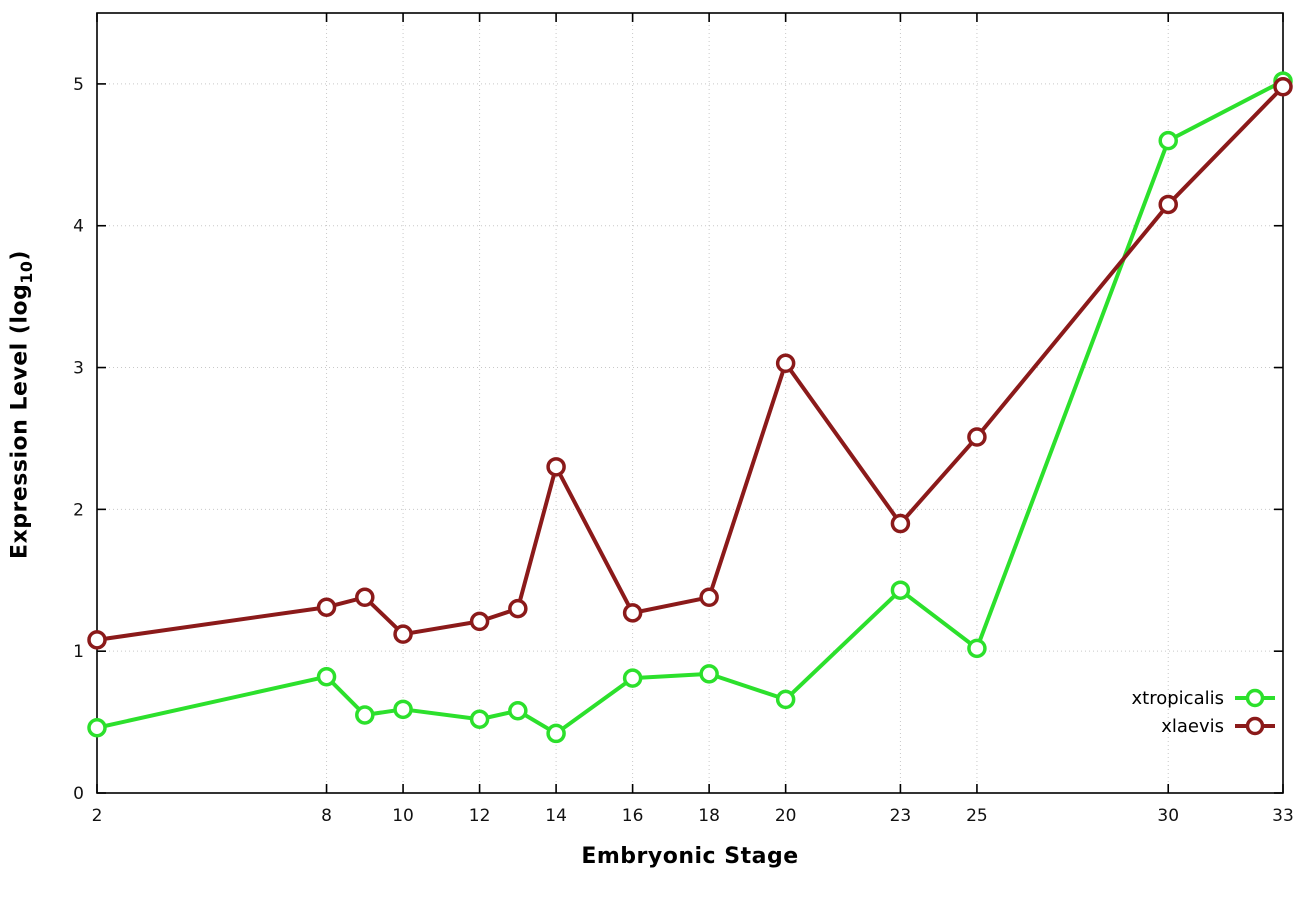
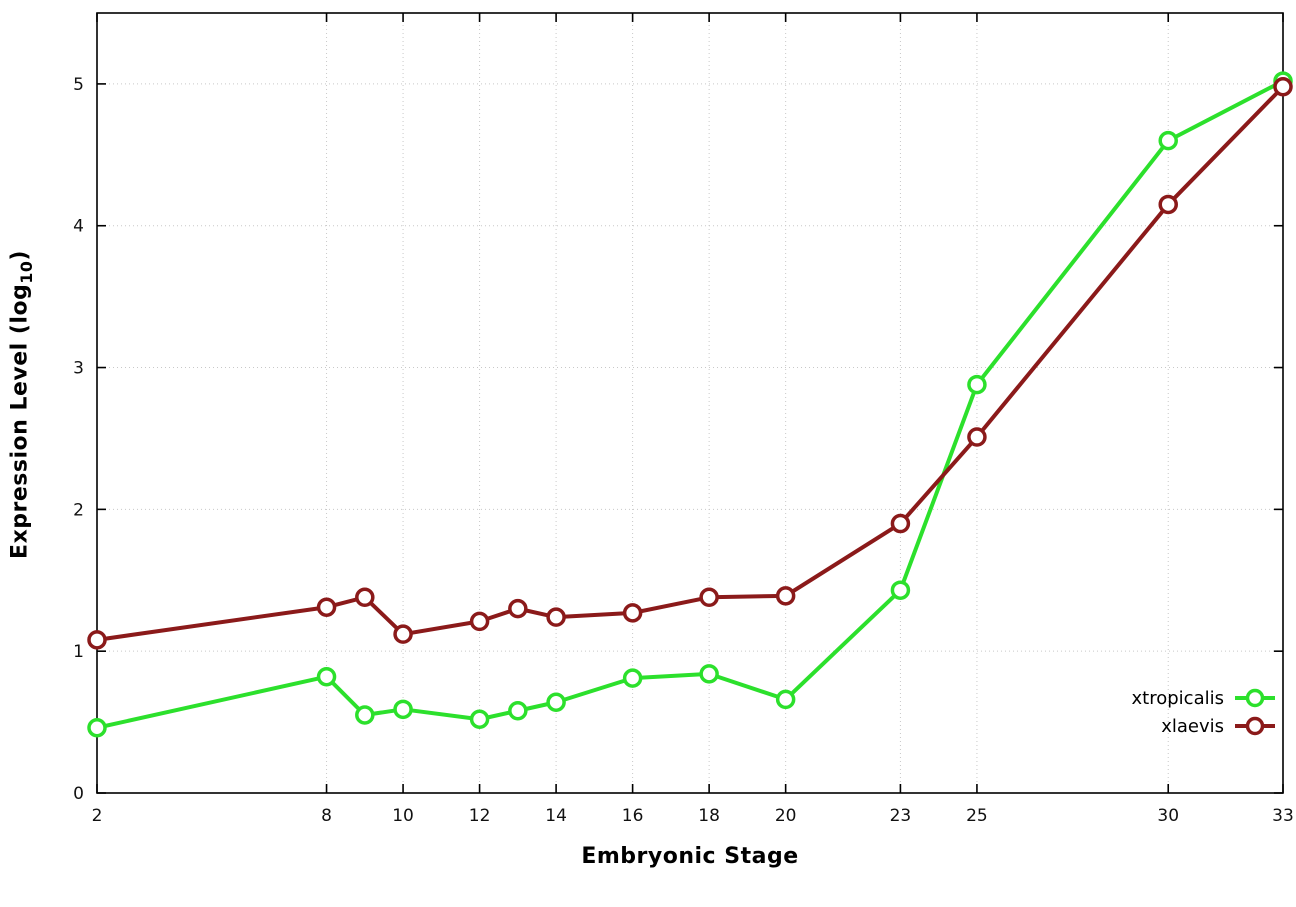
xtropicalis/14: 0.42 -> 0.64
xlaevis/14: 2.30 -> 1.24
xlaevis/20: 3.03 -> 1.39
xtropicalis/25: 1.02 -> 2.88
